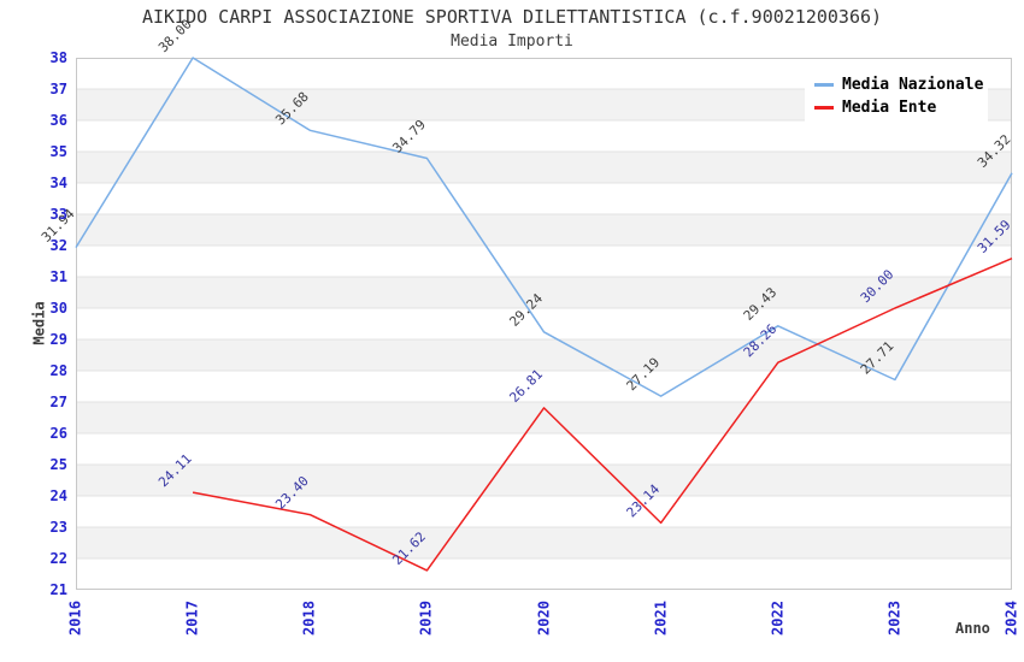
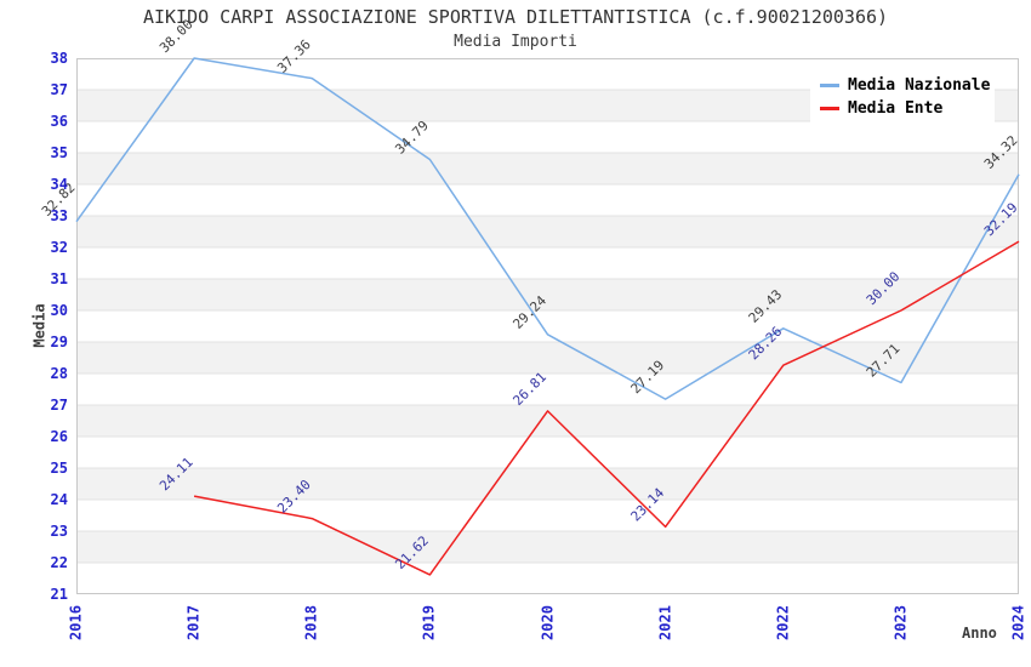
Media Nazionale/2016: 31.94 -> 32.82
Media Nazionale/2018: 35.68 -> 37.36
Media Ente/2024: 31.59 -> 32.19
